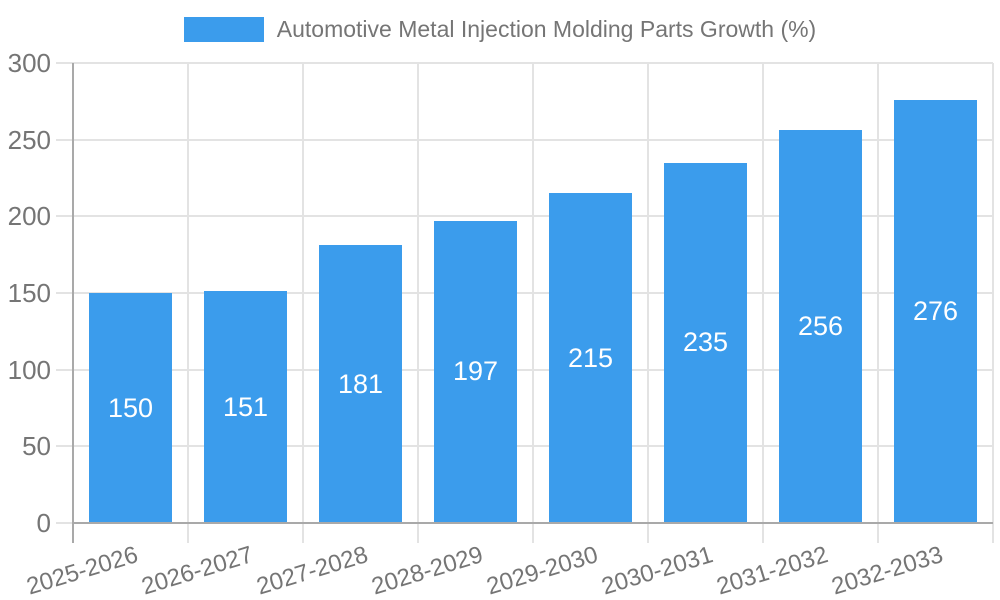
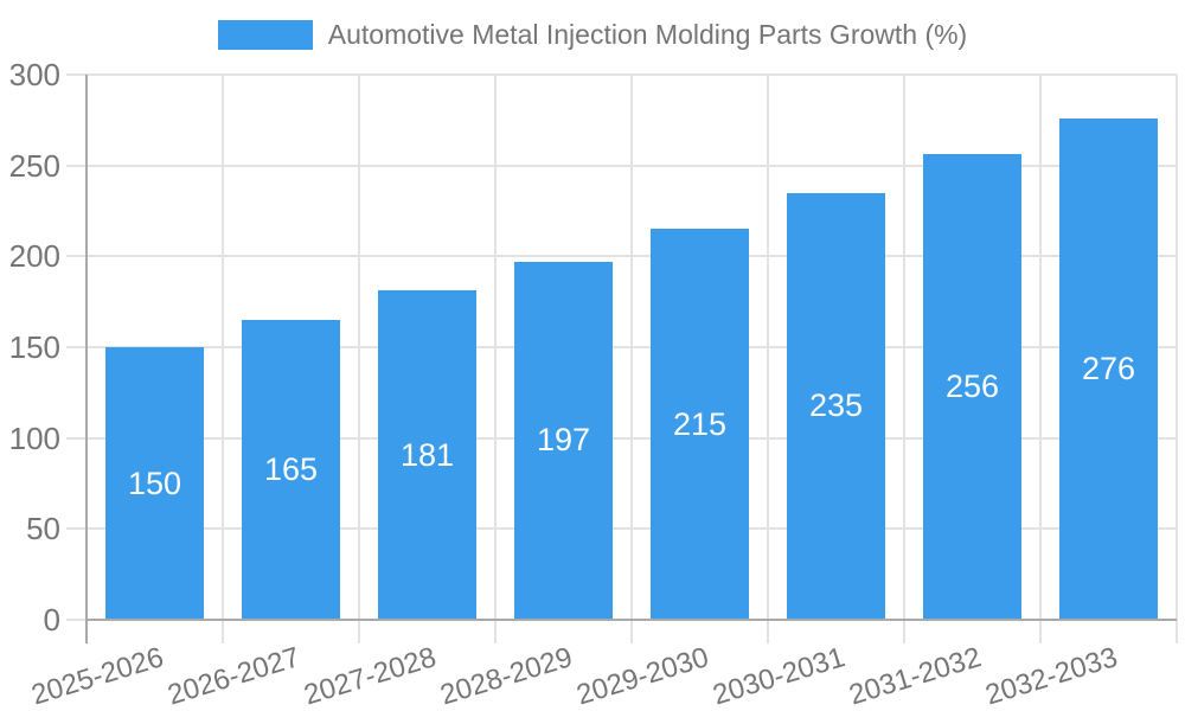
2026-2027: 151 -> 165
